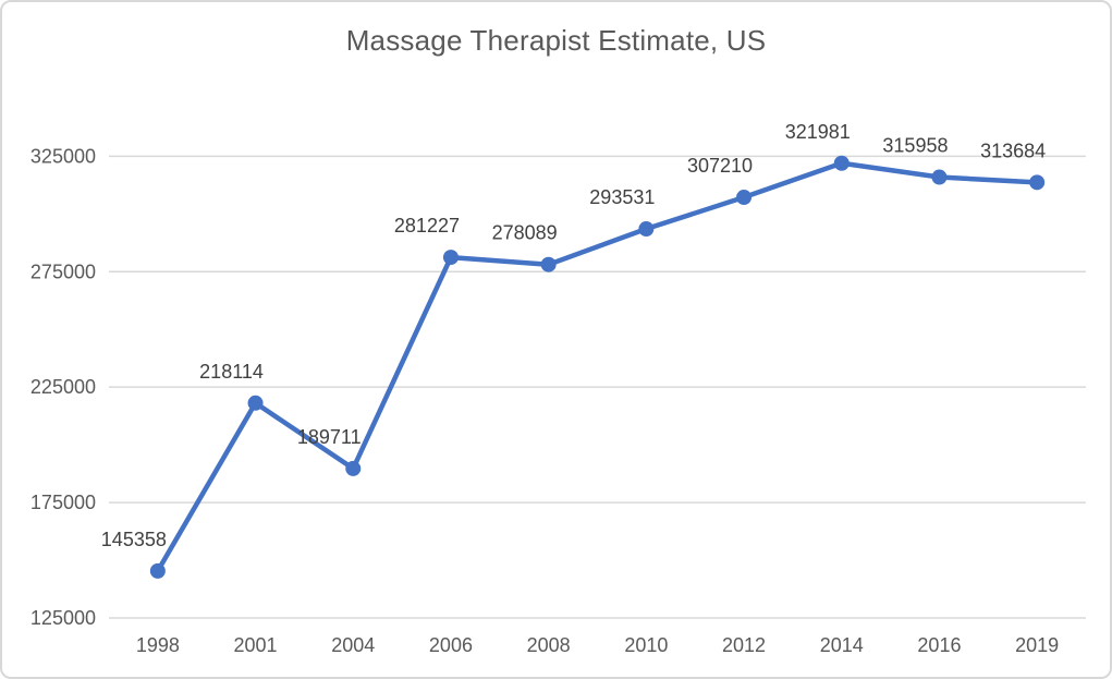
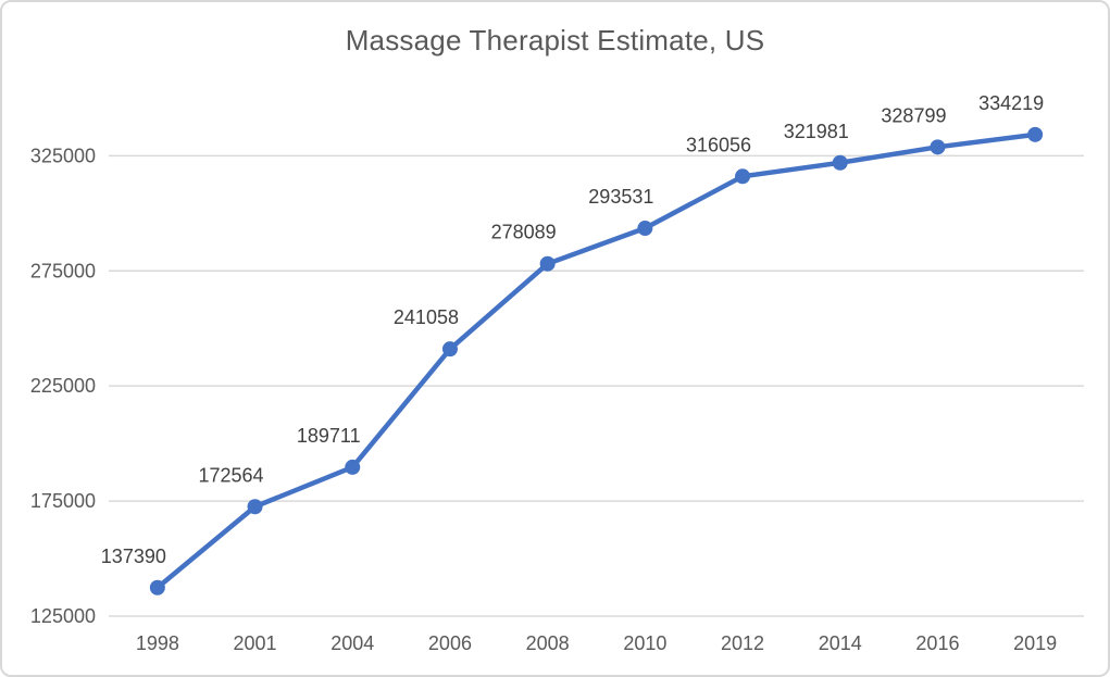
1998: 145358 -> 137390
2001: 218114 -> 172564
2006: 281227 -> 241058
2012: 307210 -> 316056
2016: 315958 -> 328799
2019: 313684 -> 334219
